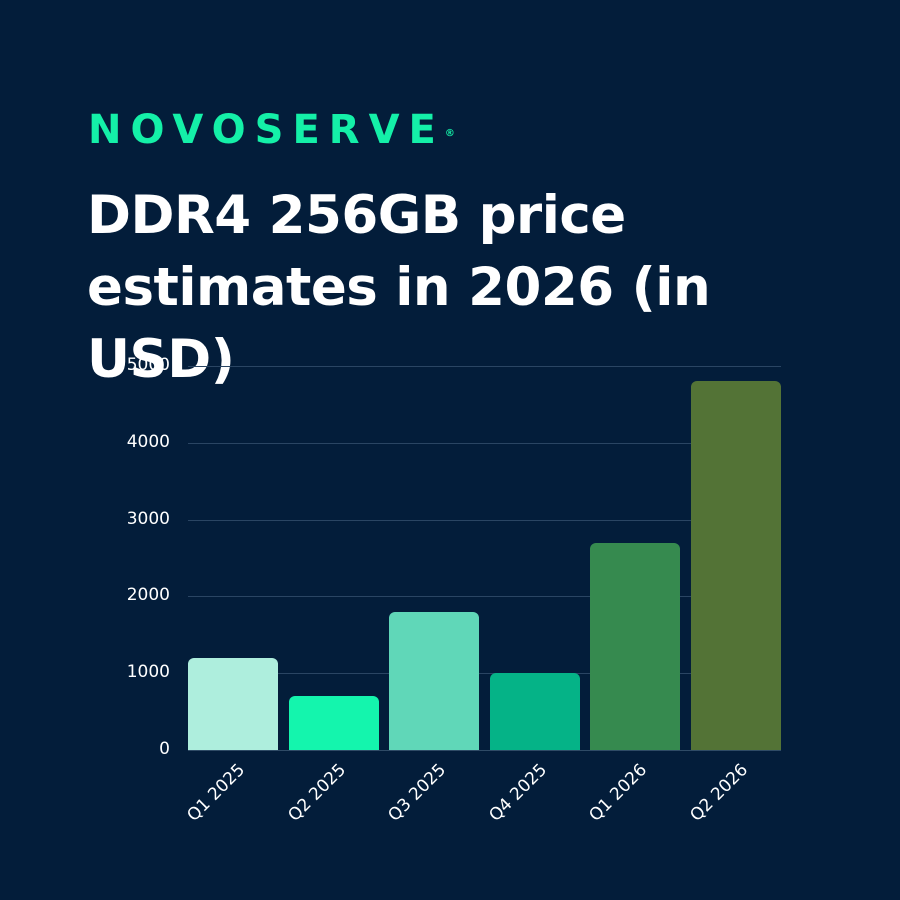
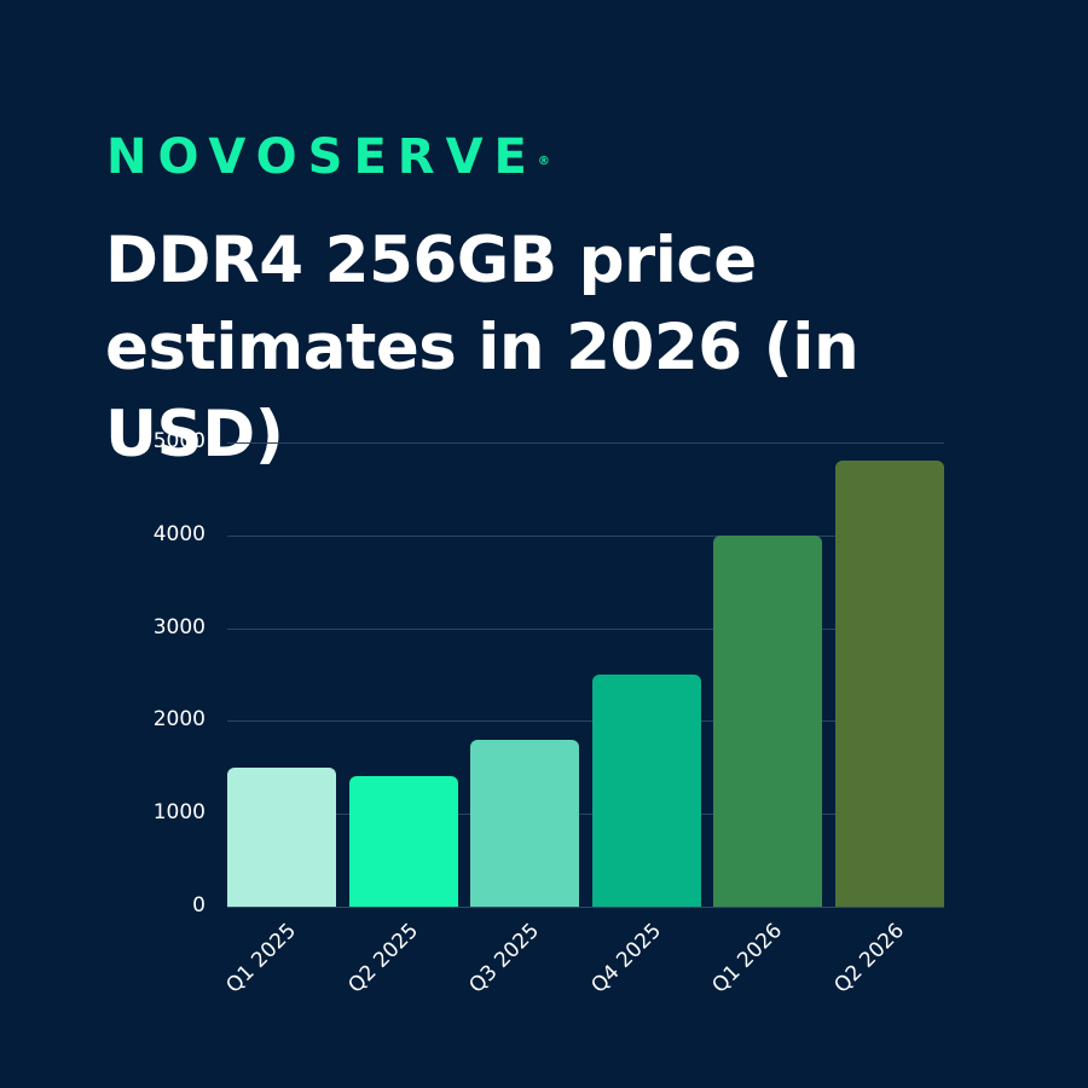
Q1 2025: 1200 -> 1500
Q2 2025: 700 -> 1400
Q4 2025: 1000 -> 2500
Q1 2026: 2700 -> 4000
